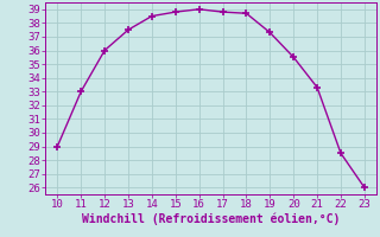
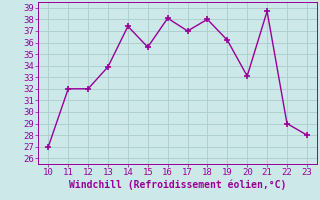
10: 29.0 -> 27.0
11: 33.0 -> 32.0
12: 36.0 -> 32.0
13: 37.5 -> 33.9
14: 38.5 -> 37.4
15: 38.8 -> 35.6
16: 39.0 -> 38.1
17: 38.8 -> 37.0
18: 38.7 -> 38.0
19: 37.3 -> 36.2
20: 35.5 -> 33.1
21: 33.3 -> 38.7
22: 28.5 -> 29.0
23: 26.0 -> 28.0
